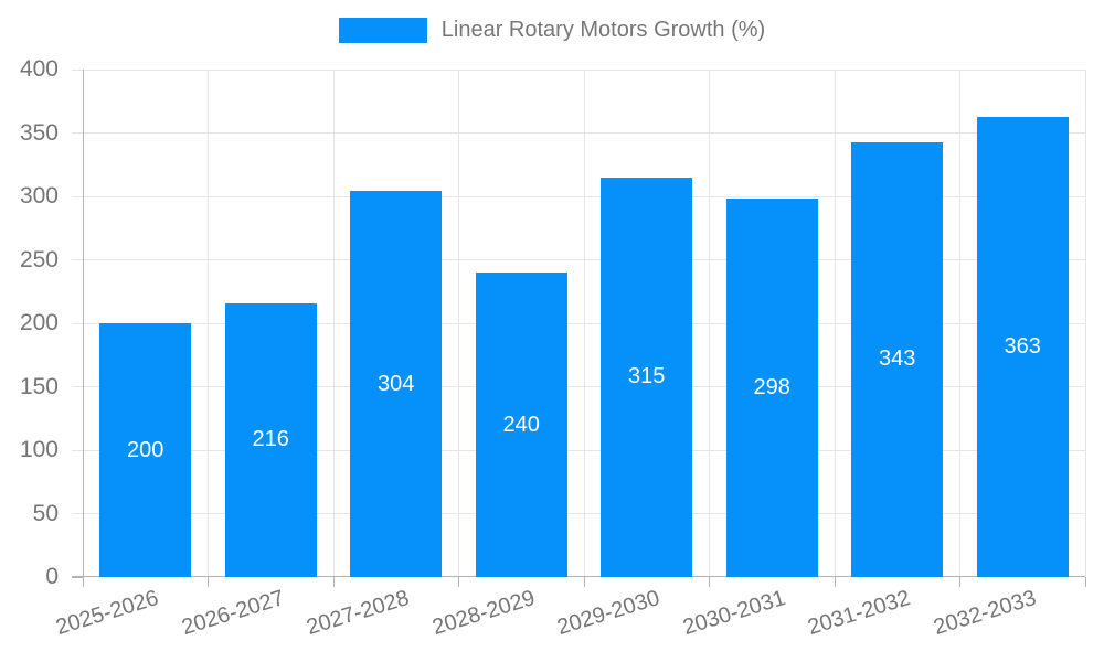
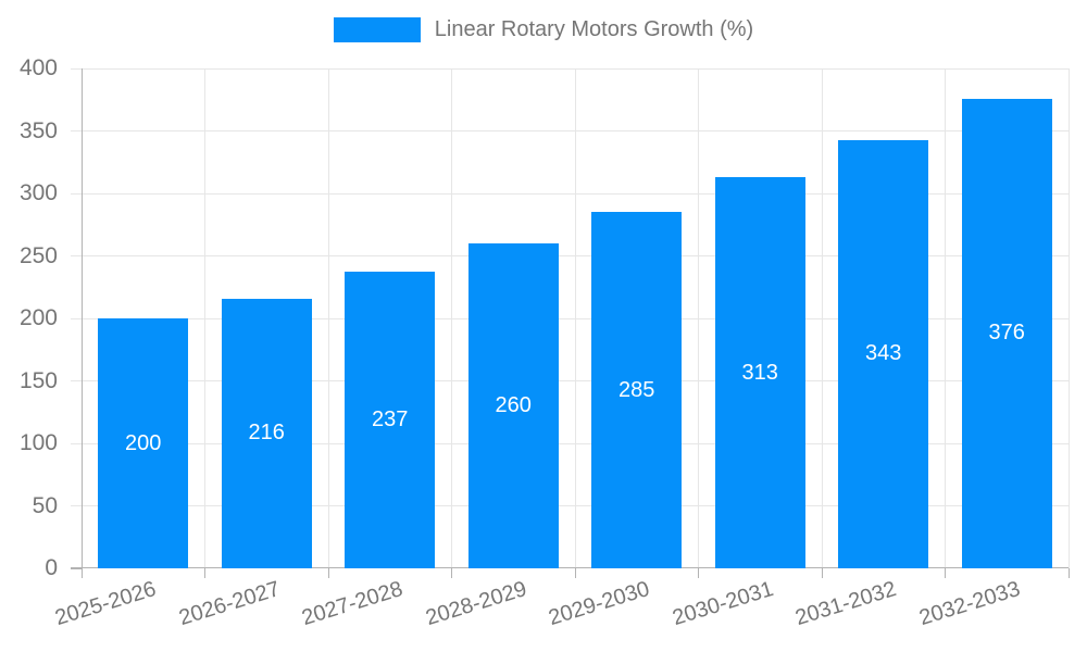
2027-2028: 304 -> 237
2028-2029: 240 -> 260
2029-2030: 315 -> 285
2030-2031: 298 -> 313
2032-2033: 363 -> 376
